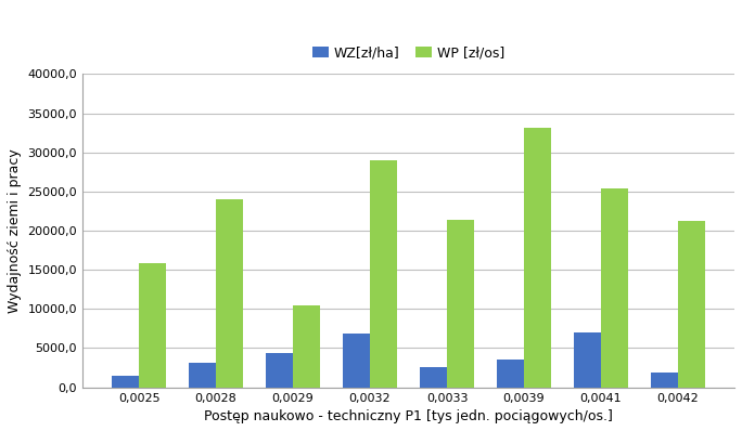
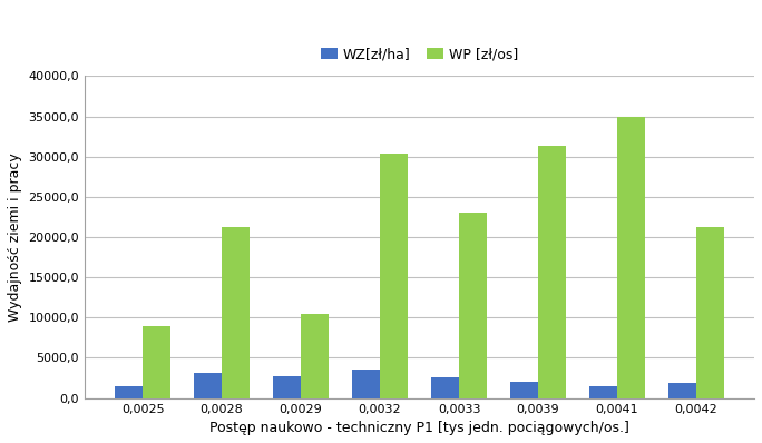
WP [zł/os]/0,0025: 15800 -> 8900
WP [zł/os]/0,0028: 24000 -> 21200
WZ[zł/ha]/0,0029: 4400 -> 2700
WZ[zł/ha]/0,0032: 6800 -> 3600
WP [zł/os]/0,0032: 29000 -> 30400
WP [zł/os]/0,0033: 21400 -> 23000
WZ[zł/ha]/0,0039: 3600 -> 2000
WP [zł/os]/0,0039: 33200 -> 31400
WZ[zł/ha]/0,0041: 7000 -> 1500
WP [zł/os]/0,0041: 25400 -> 34900
